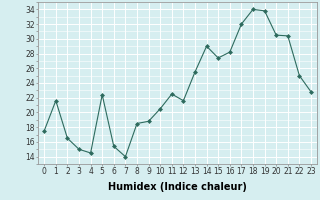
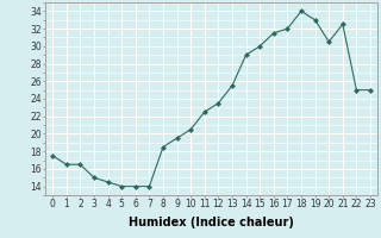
1: 21.6 -> 16.5
5: 22.4 -> 14.0
6: 15.4 -> 14.0
9: 18.8 -> 19.5
12: 21.6 -> 23.5
15: 27.4 -> 30.0
16: 28.2 -> 31.5
19: 33.8 -> 33.0
21: 30.4 -> 32.5
23: 22.8 -> 25.0
